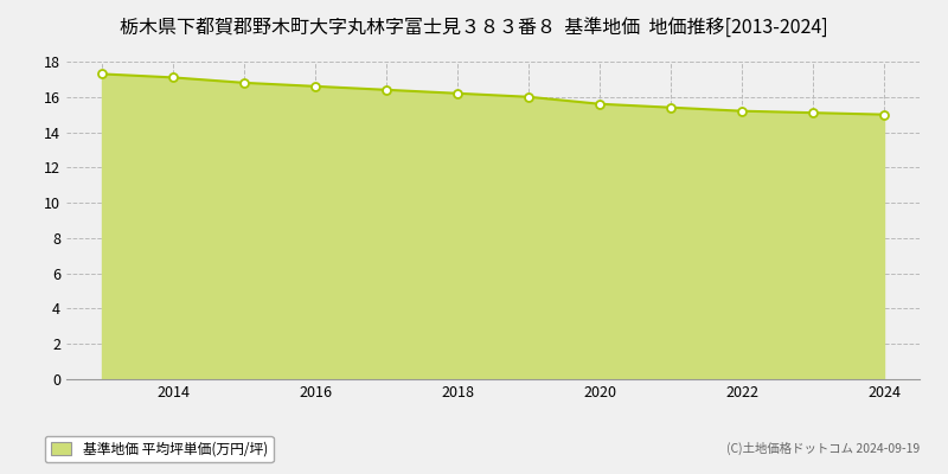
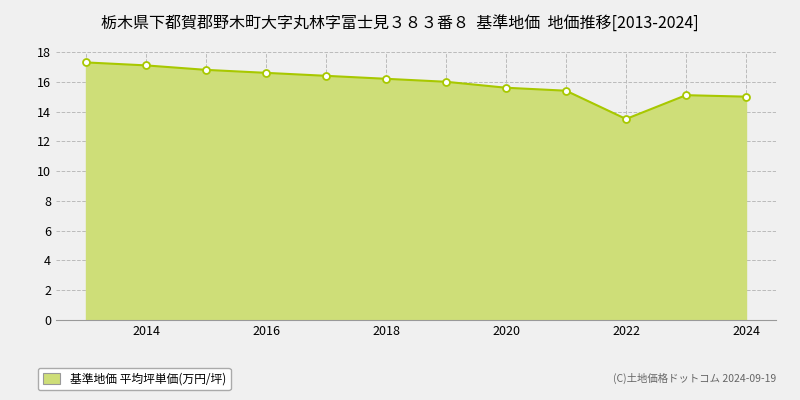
2022: 15.2 -> 13.5
